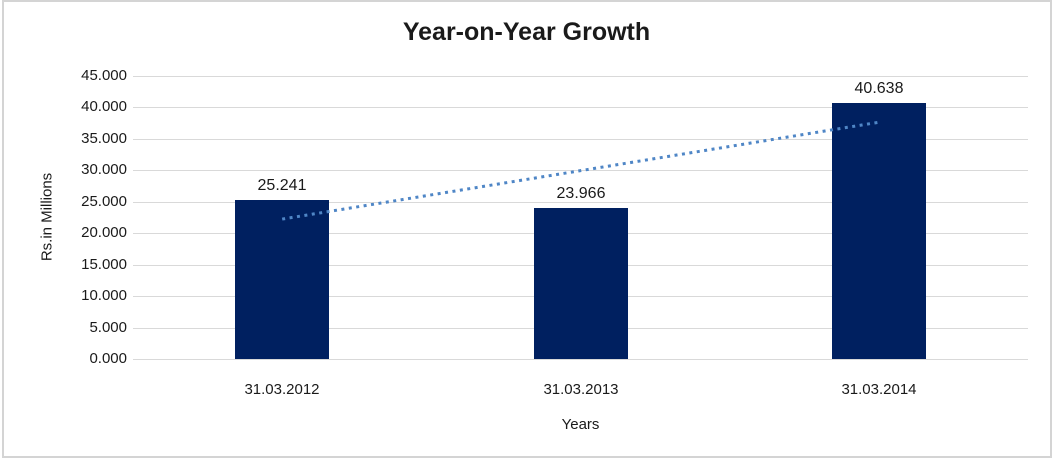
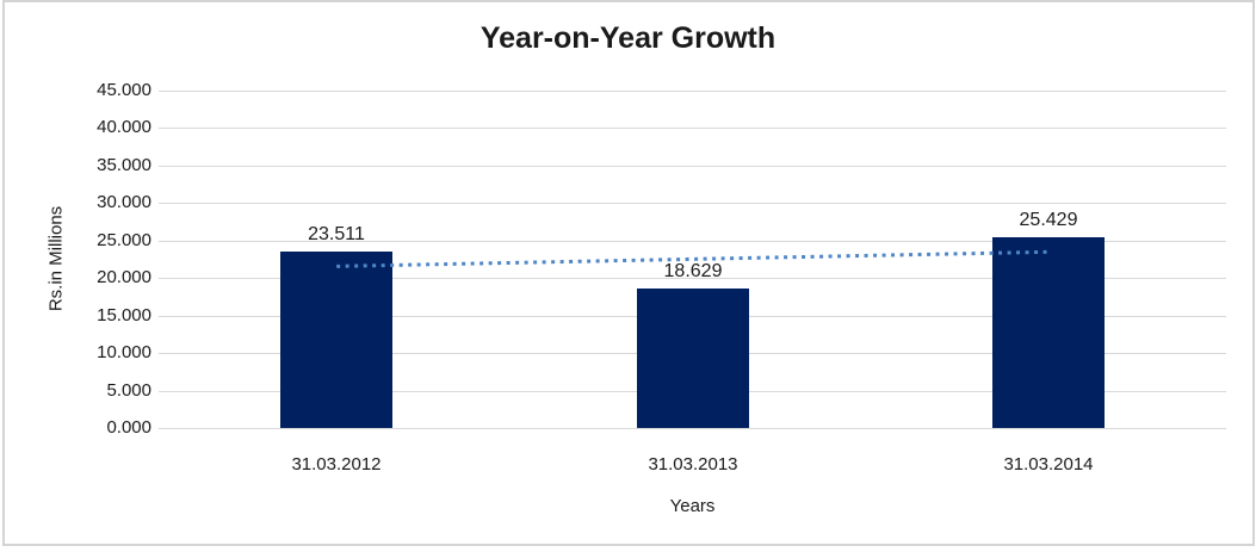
31.03.2012: 25.241 -> 23.511
31.03.2013: 23.966 -> 18.629
31.03.2014: 40.638 -> 25.429
